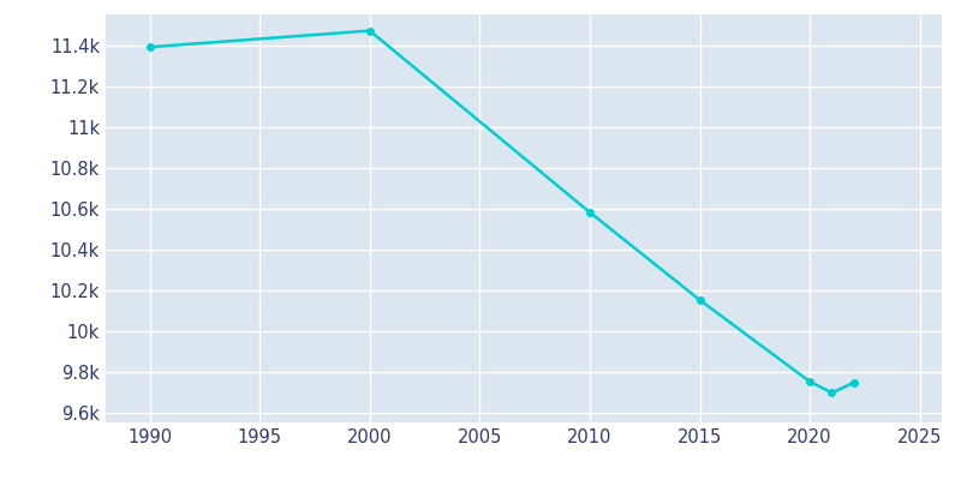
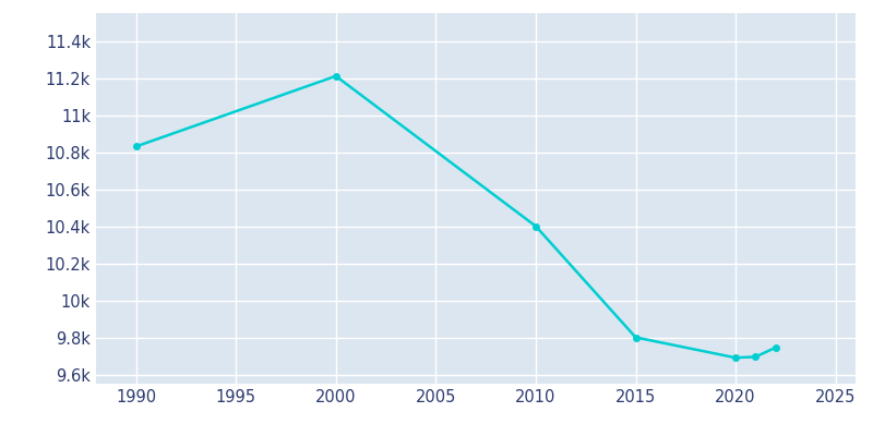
1990: 11.39k -> 10.83k
2000: 11.47k -> 11.21k
2010: 10.58k -> 10.40k
2015: 10.15k -> 9.80k
2020: 9.75k -> 9.69k
